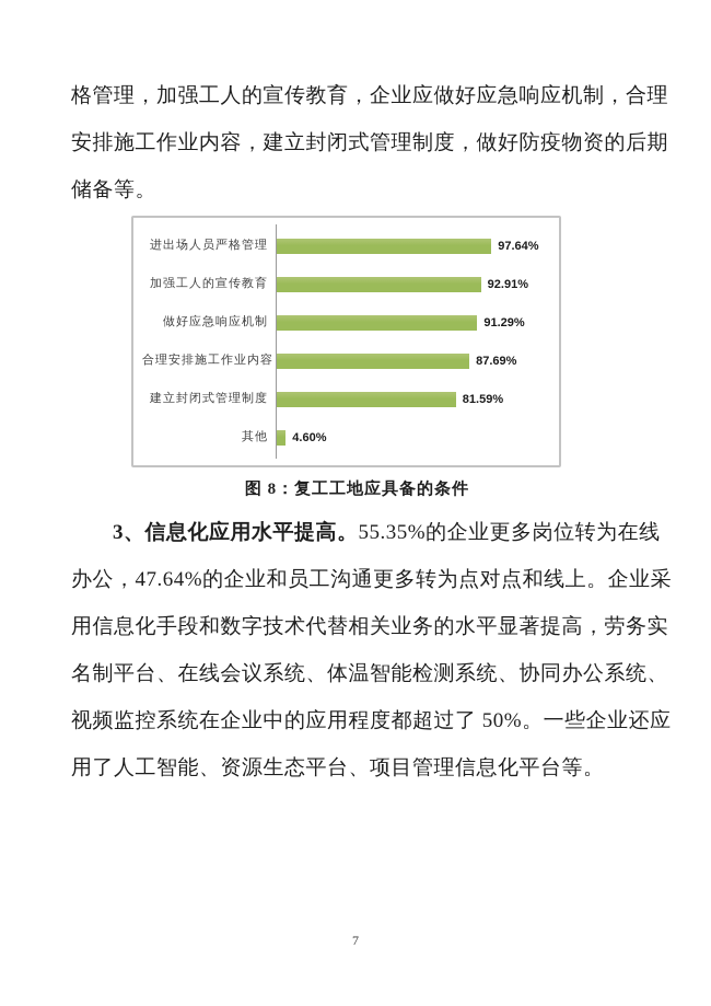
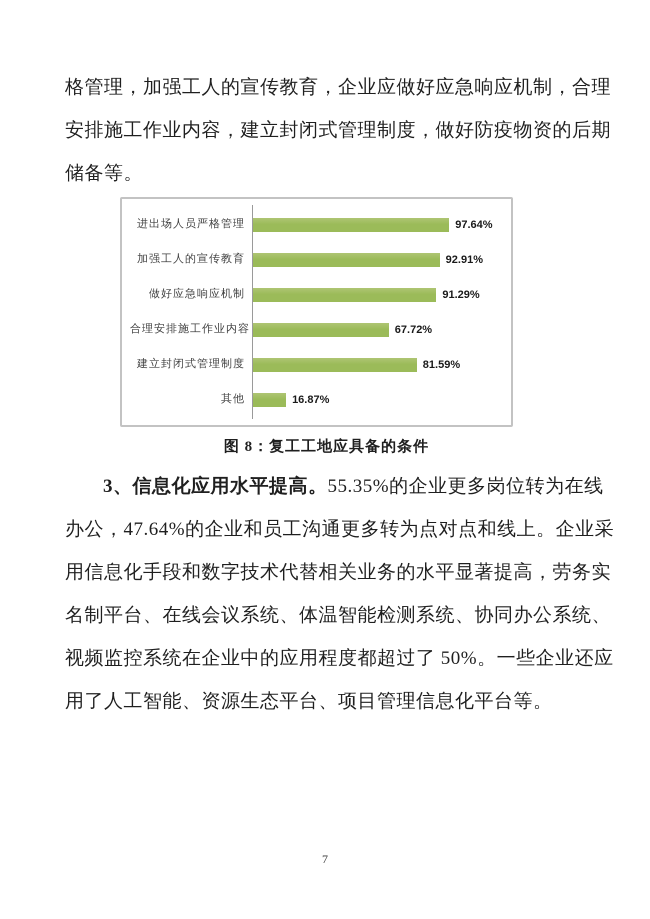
合理安排施工作业内容: 87.69% -> 67.72%
其他: 4.60% -> 16.87%
